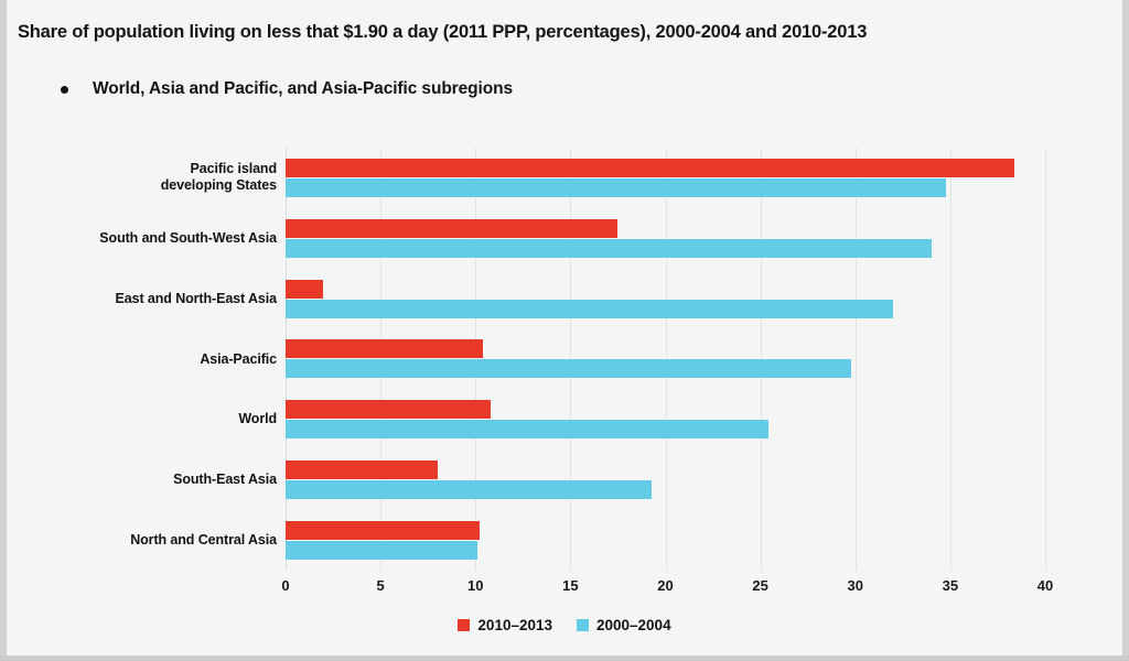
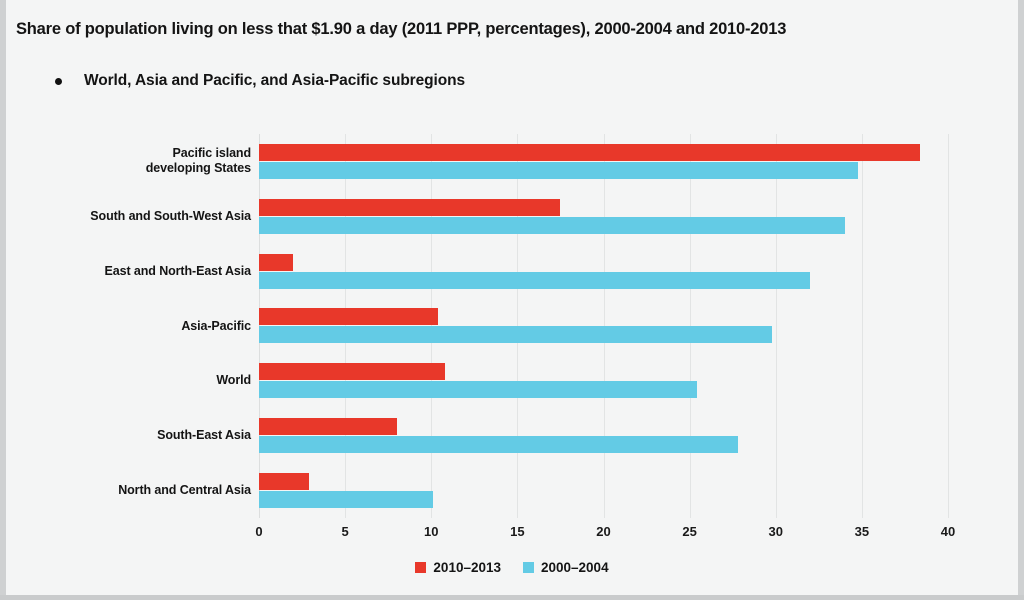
2000–2004/South-East Asia: 19.3 -> 27.8
2010–2013/North and Central Asia: 10.2 -> 2.9
